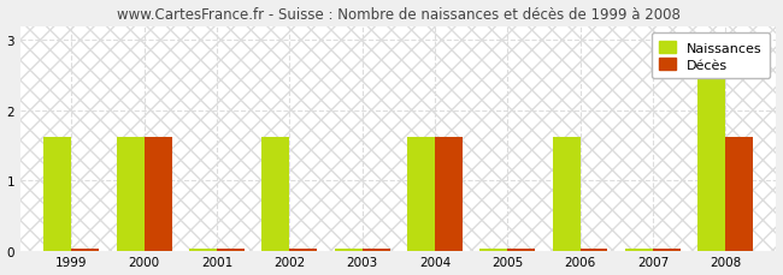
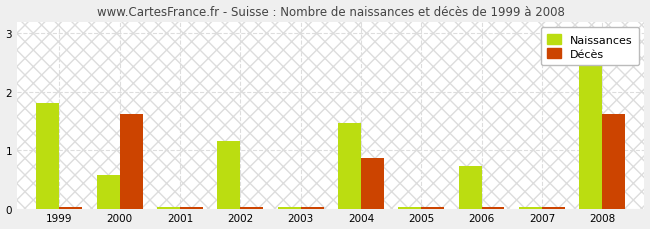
Naissances/1999: 1.62 -> 1.80
Naissances/2000: 1.62 -> 0.58
Naissances/2002: 1.62 -> 1.16
Naissances/2004: 1.62 -> 1.46
Décès/2004: 1.62 -> 0.86
Naissances/2006: 1.62 -> 0.72
